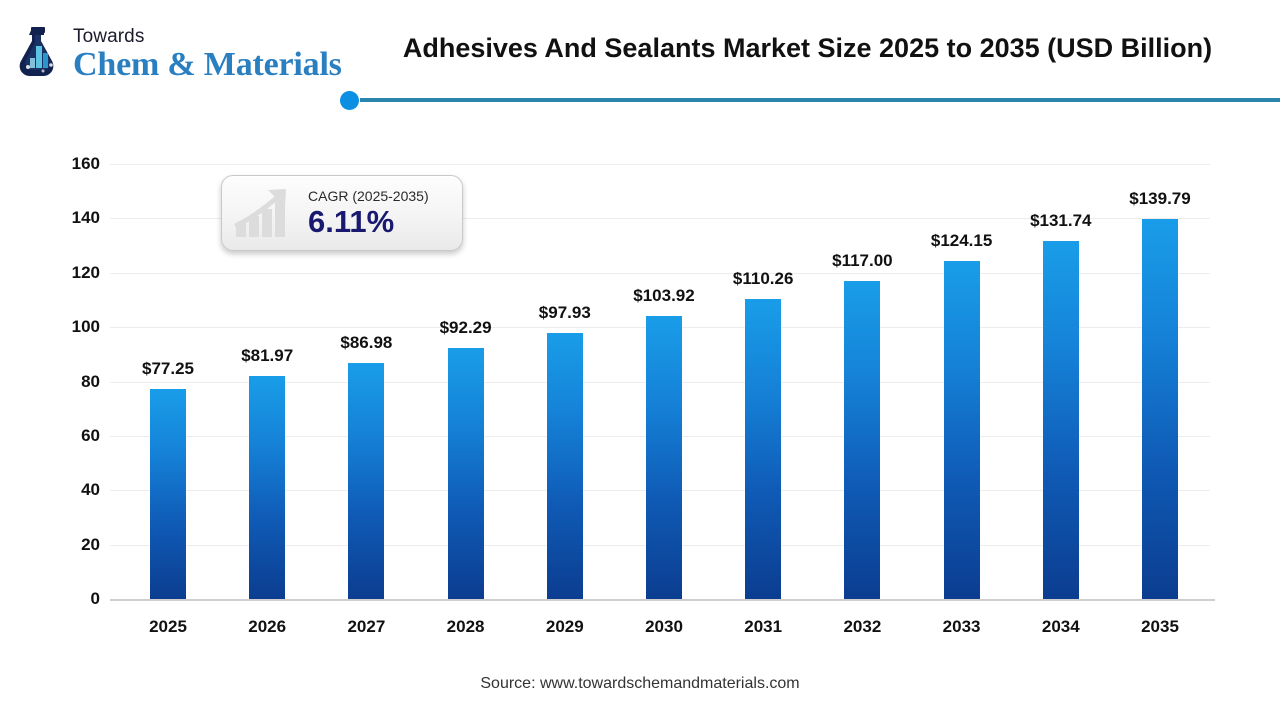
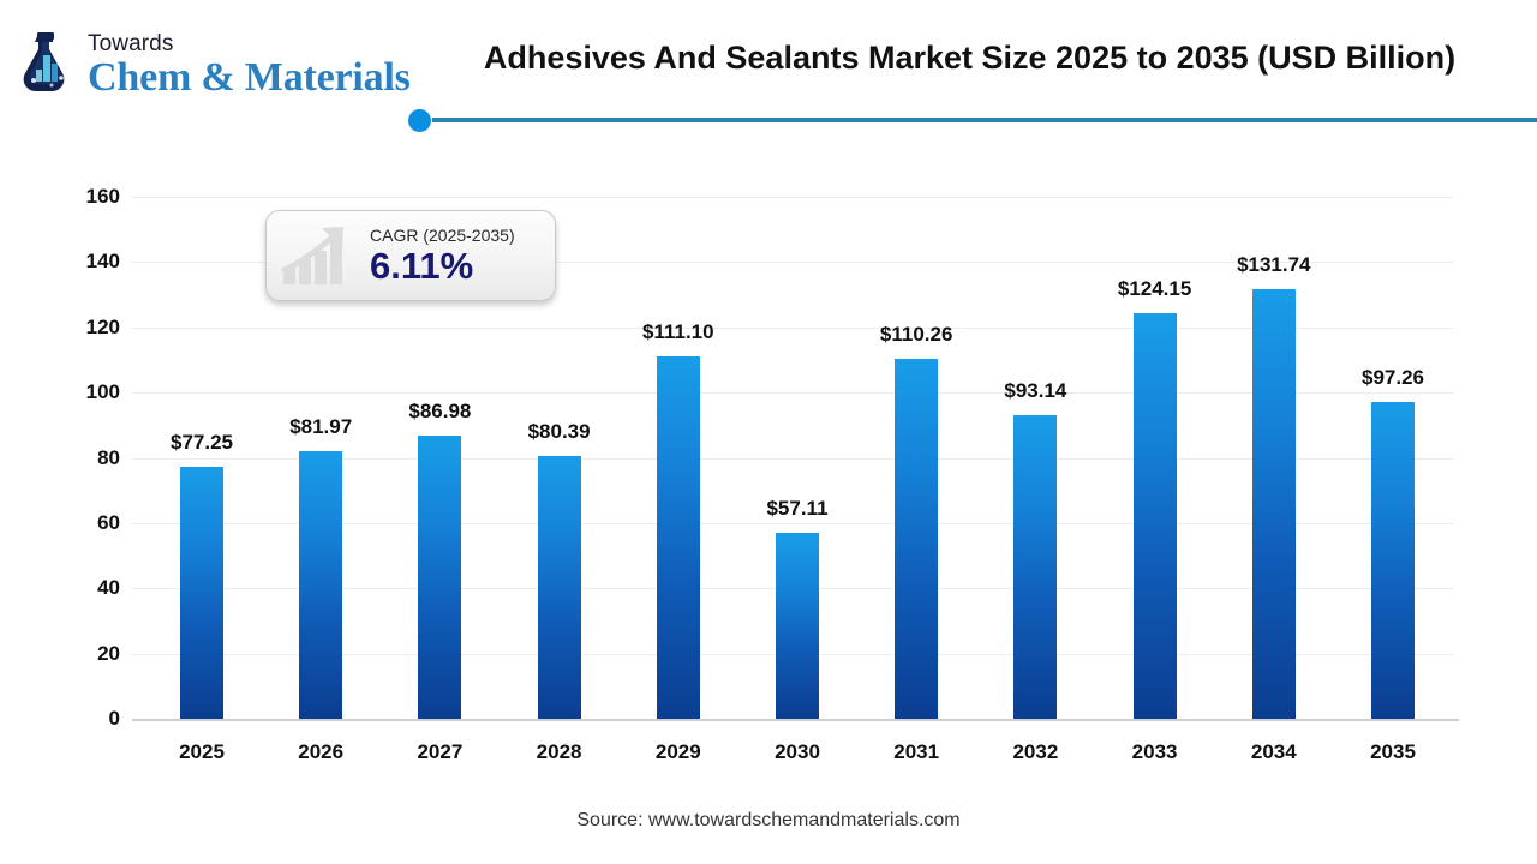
2028: $92.29 -> $80.39
2029: $97.93 -> $111.10
2030: $103.92 -> $57.11
2032: $117.00 -> $93.14
2035: $139.79 -> $97.26
